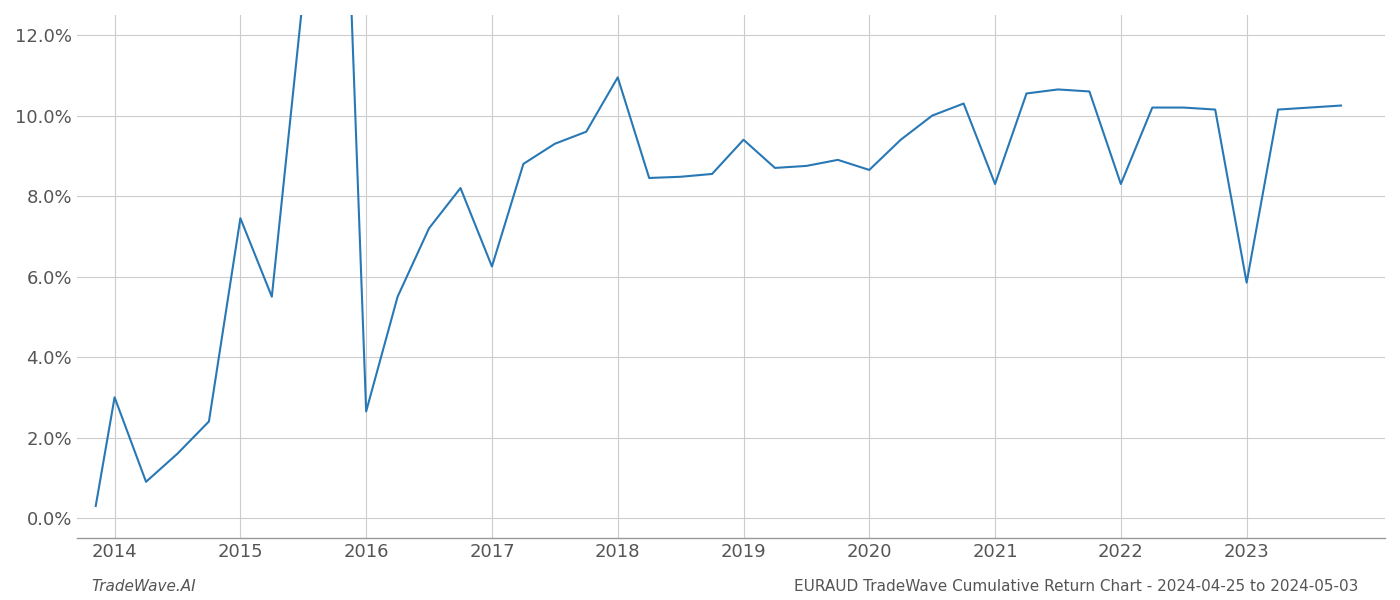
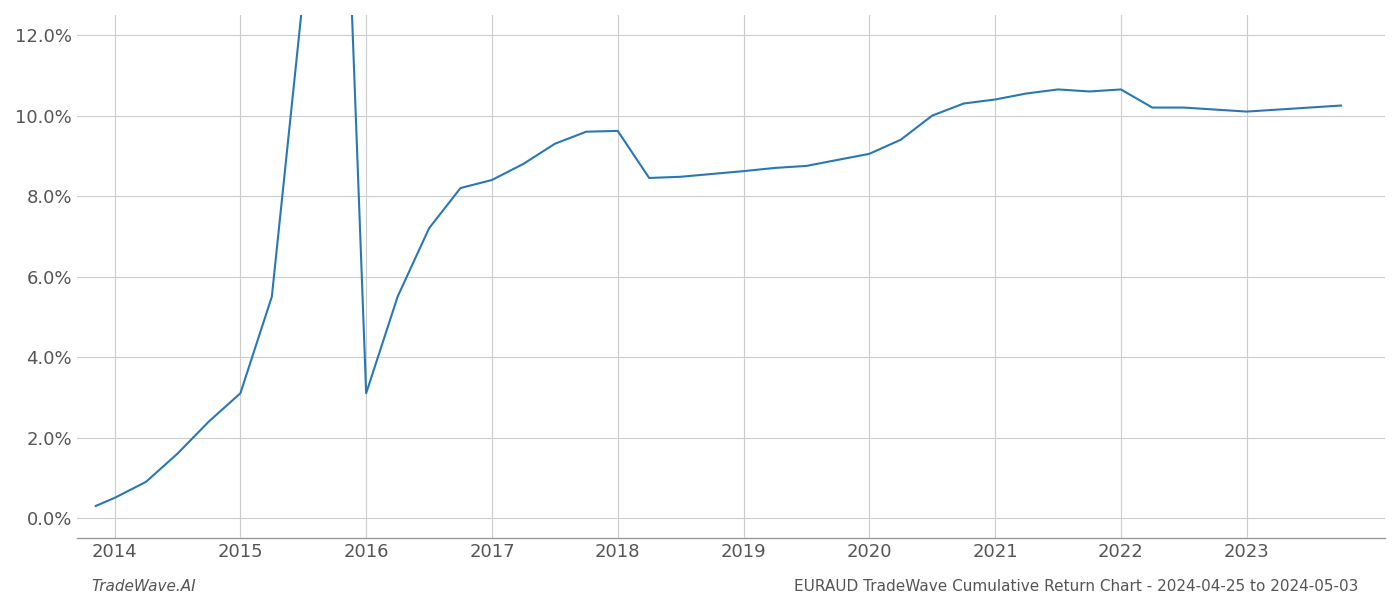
2014: 3.00% -> 0.50%
2015: 7.45% -> 3.10%
2016: 2.65% -> 3.10%
2017: 6.25% -> 8.40%
2018: 10.95% -> 9.62%
2019: 9.40% -> 8.62%
2020: 8.65% -> 9.05%
2021: 8.30% -> 10.40%
2022: 8.30% -> 10.65%
2023: 5.85% -> 10.10%
